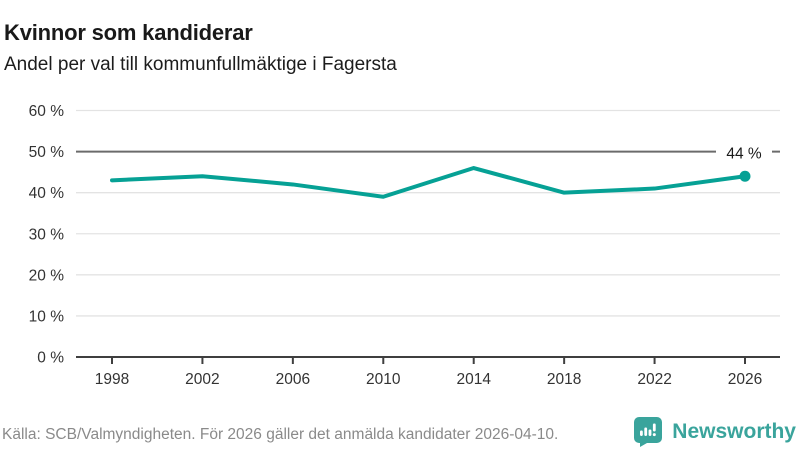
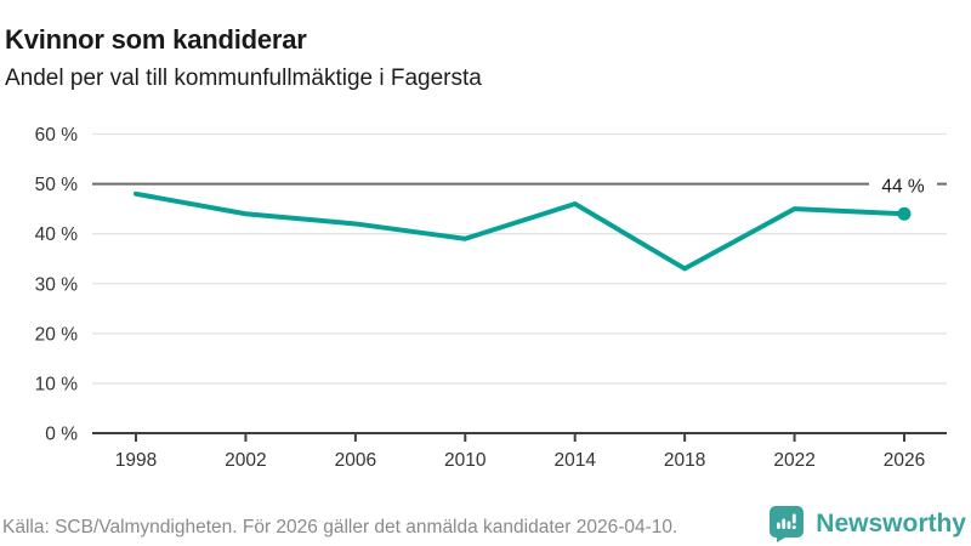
1998: 43% -> 48%
2018: 40% -> 33%
2022: 41% -> 45%
